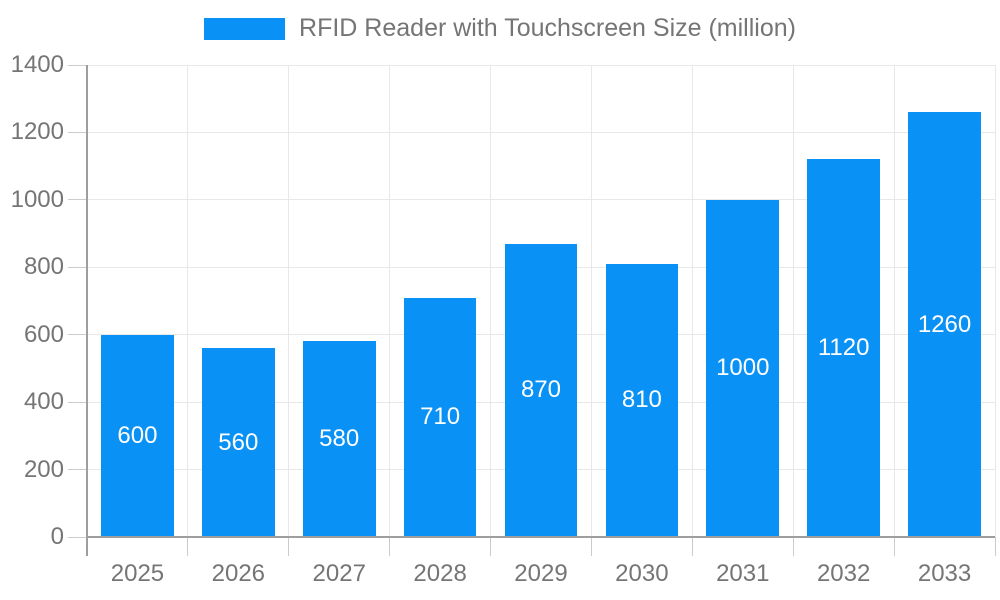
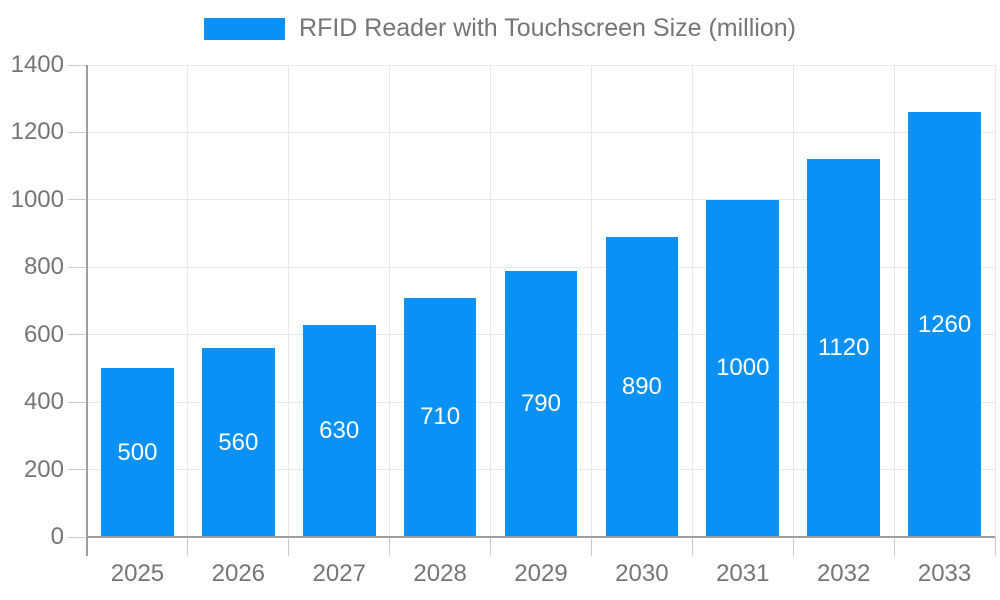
2025: 600 -> 500
2027: 580 -> 630
2029: 870 -> 790
2030: 810 -> 890
